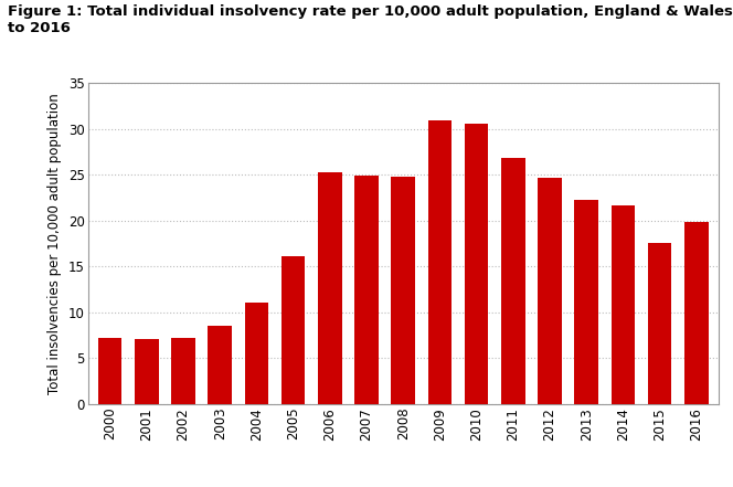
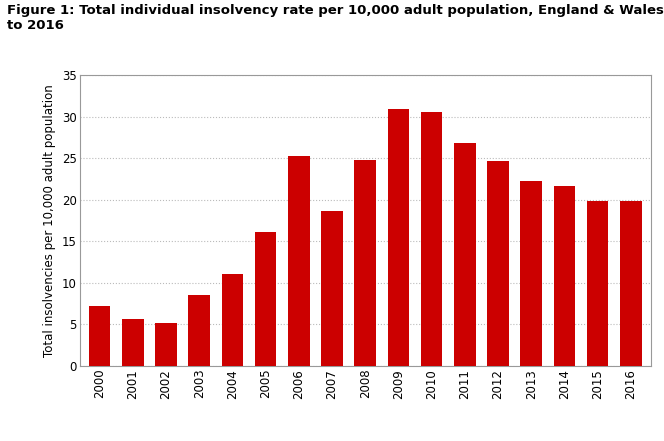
2001: 7.1 -> 5.6
2002: 7.2 -> 5.2
2007: 24.9 -> 18.6
2015: 17.5 -> 19.8
